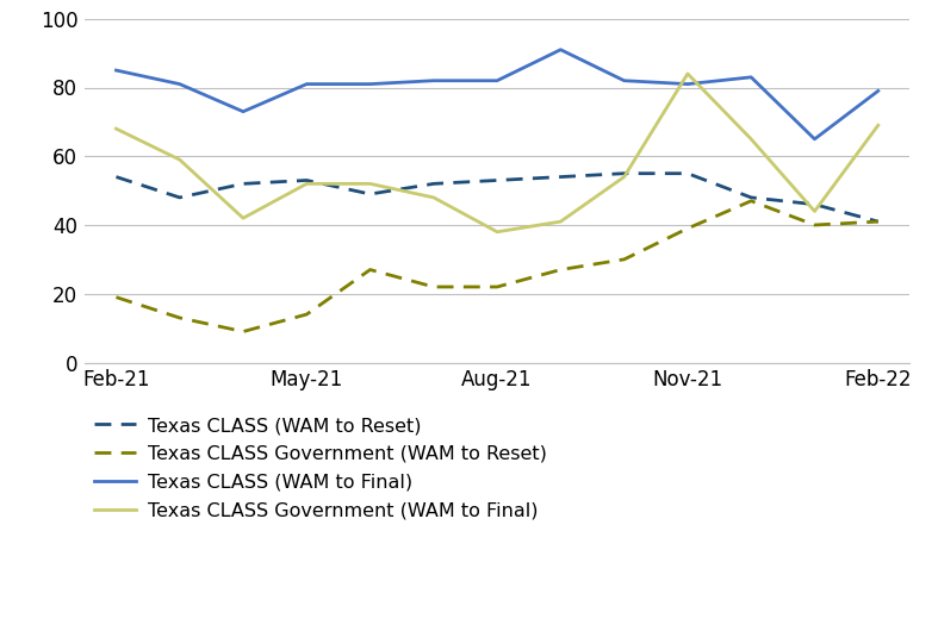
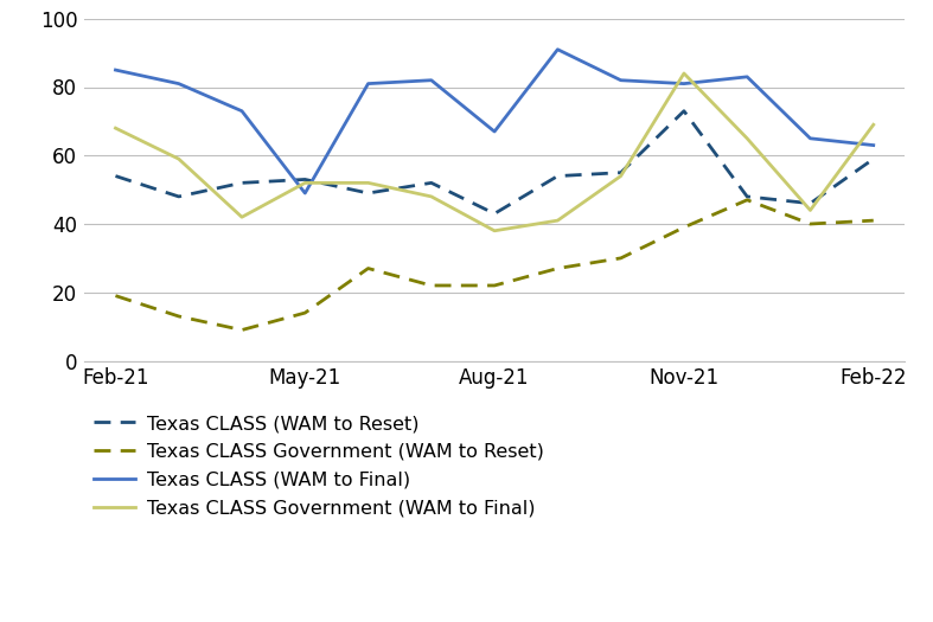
Texas CLASS (WAM to Final)/May-21: 81 -> 49
Texas CLASS (WAM to Reset)/Aug-21: 53 -> 43
Texas CLASS (WAM to Final)/Aug-21: 82 -> 67
Texas CLASS (WAM to Reset)/Nov-21: 55 -> 73
Texas CLASS (WAM to Reset)/Feb-22: 41 -> 59
Texas CLASS (WAM to Final)/Feb-22: 79 -> 63
